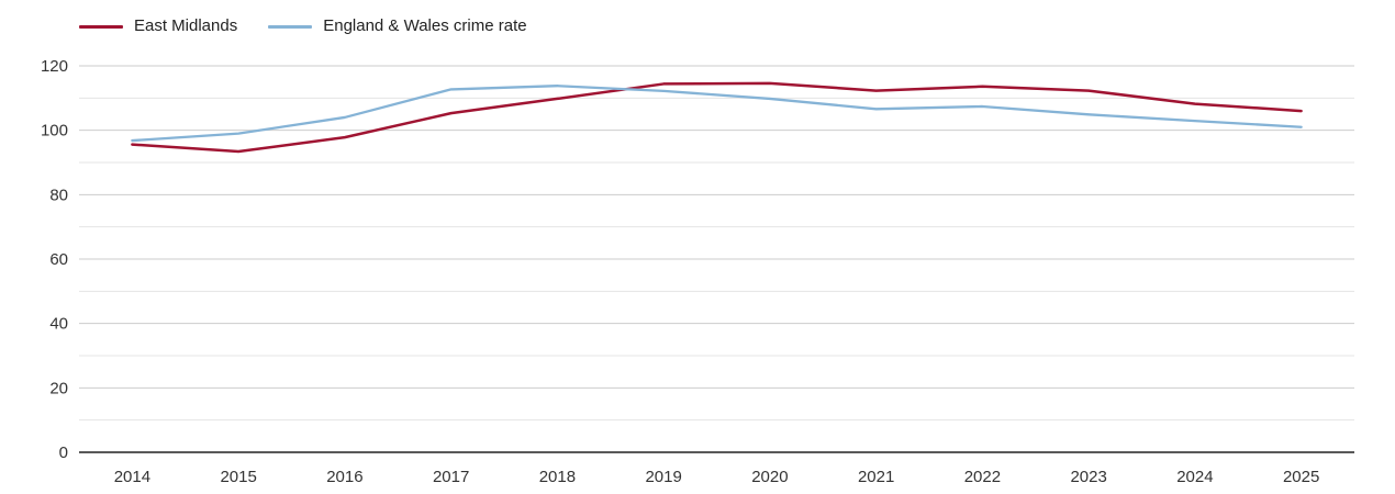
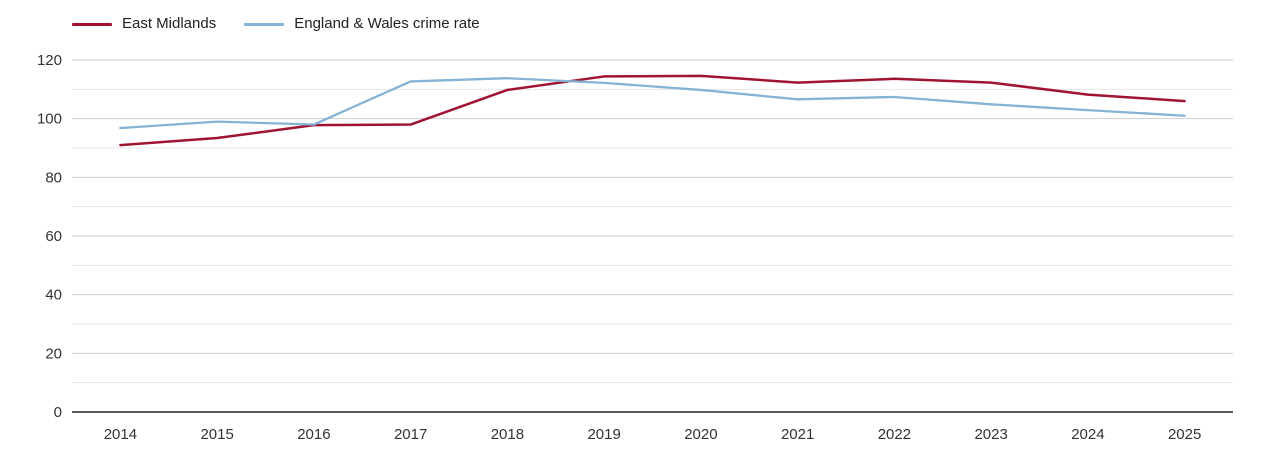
East Midlands/2014: 96 -> 91
England & Wales crime rate/2016: 104 -> 98
East Midlands/2017: 105 -> 98
